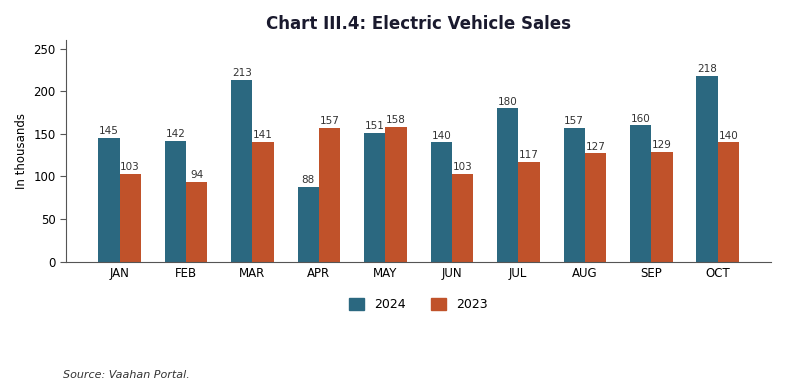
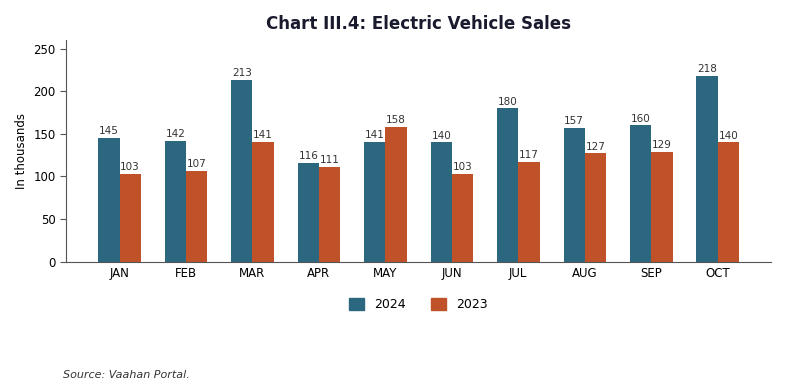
2023/FEB: 94 -> 107
2024/APR: 88 -> 116
2023/APR: 157 -> 111
2024/MAY: 151 -> 141
